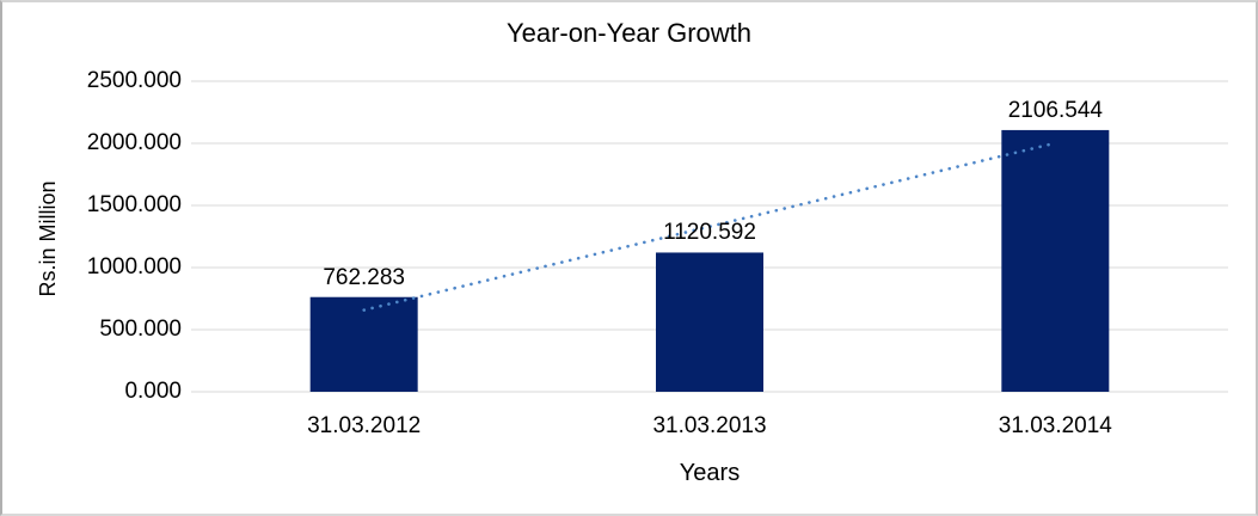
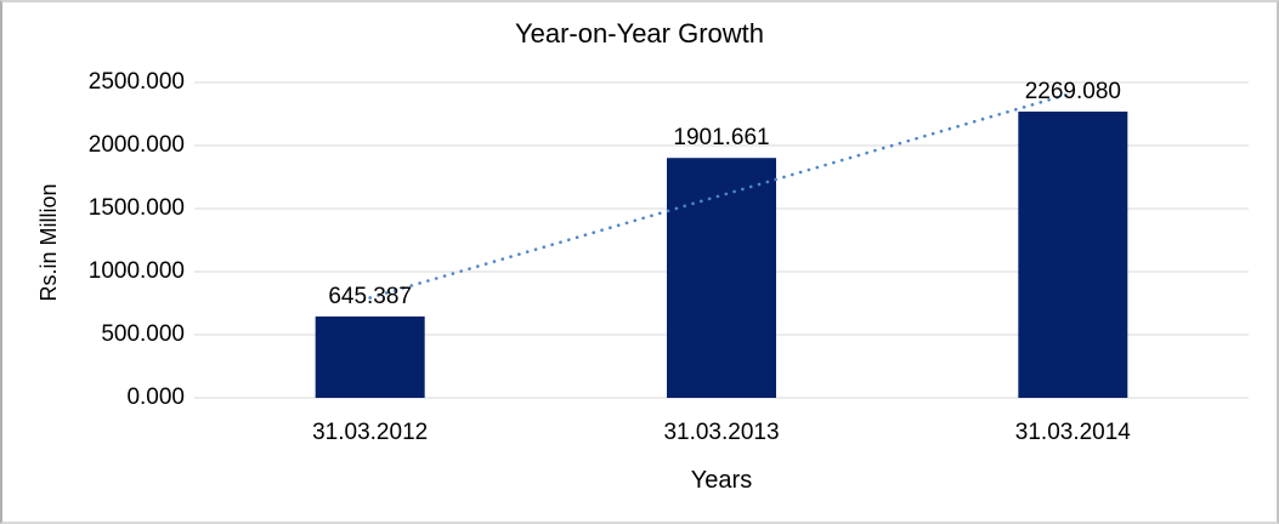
31.03.2012: 762.283 -> 645.387
31.03.2013: 1120.592 -> 1901.661
31.03.2014: 2106.544 -> 2269.080
